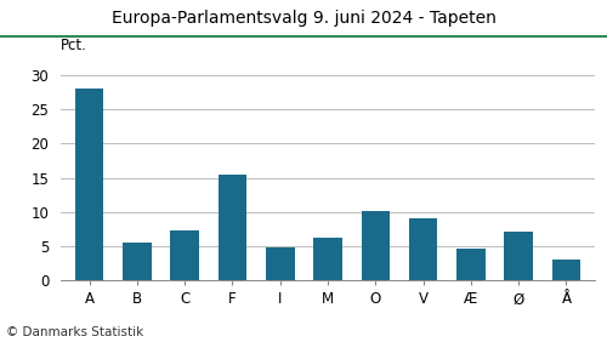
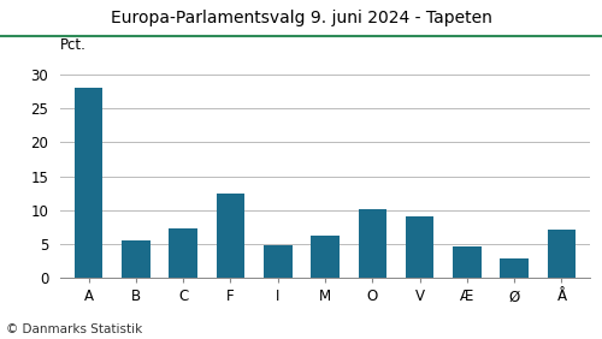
F: 15.5 -> 12.4
Ø: 7.1 -> 2.8
Å: 3.0 -> 7.2
